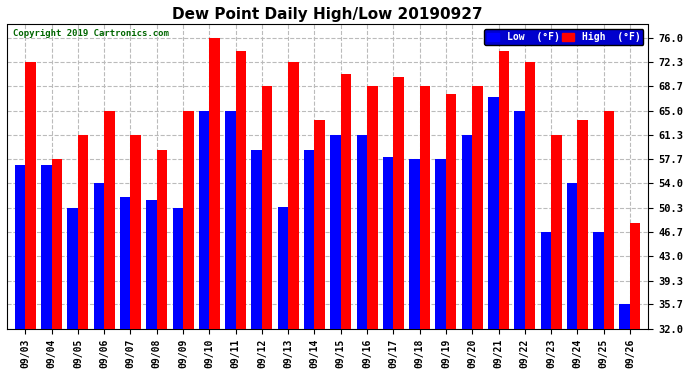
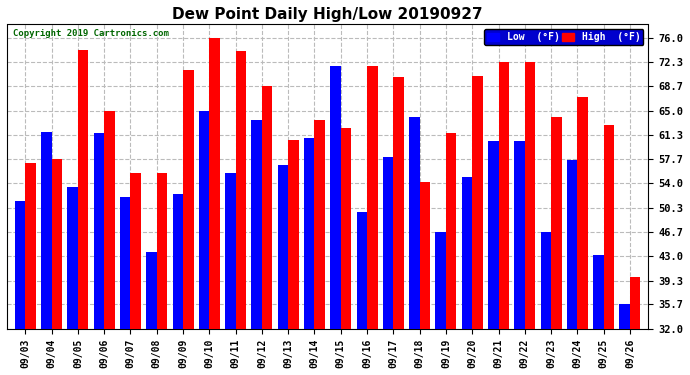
Low (°F)/09/03: 56.7 -> 51.4
High (°F)/09/03: 72.3 -> 57.0
Low (°F)/09/04: 56.7 -> 61.8
Low (°F)/09/05: 50.3 -> 53.4
High (°F)/09/05: 61.3 -> 74.2
Low (°F)/09/06: 54.0 -> 61.6
High (°F)/09/07: 61.3 -> 55.6
Low (°F)/09/08: 51.5 -> 43.6
High (°F)/09/08: 59.0 -> 55.6
Low (°F)/09/09: 50.3 -> 52.4
High (°F)/09/09: 65.0 -> 71.2
Low (°F)/09/11: 65.0 -> 55.6
Low (°F)/09/12: 59.0 -> 63.6
Low (°F)/09/13: 50.5 -> 56.8
High (°F)/09/13: 72.3 -> 60.6
Low (°F)/09/14: 59.0 -> 60.8
Low (°F)/09/15: 61.3 -> 71.8
High (°F)/09/15: 70.5 -> 62.4
Low (°F)/09/16: 61.3 -> 49.6
High (°F)/09/16: 68.7 -> 71.8
Low (°F)/09/18: 57.7 -> 64.0
High (°F)/09/18: 68.7 -> 54.2
Low (°F)/09/19: 57.7 -> 46.6
High (°F)/09/19: 67.5 -> 61.6
Low (°F)/09/20: 61.3 -> 55.0
High (°F)/09/20: 68.7 -> 70.2
Low (°F)/09/21: 67.0 -> 60.4
High (°F)/09/21: 74.0 -> 72.4
Low (°F)/09/22: 65.0 -> 60.4
High (°F)/09/23: 61.3 -> 64.0
Low (°F)/09/24: 54.0 -> 57.6
High (°F)/09/24: 63.5 -> 67.0
Low (°F)/09/25: 46.7 -> 43.2
High (°F)/09/25: 65.0 -> 62.8
High (°F)/09/26: 48.0 -> 39.8
